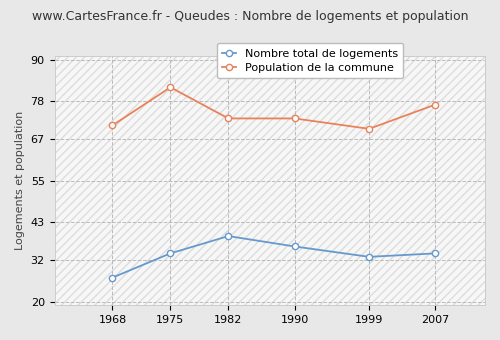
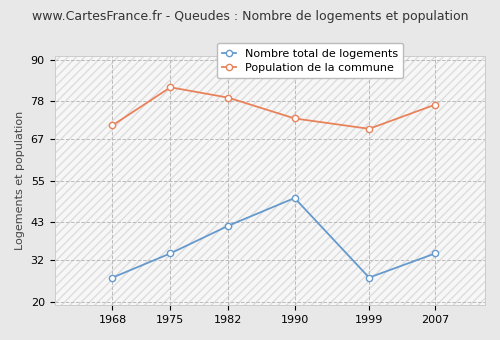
Nombre total de logements/1982: 39 -> 42
Population de la commune/1982: 73 -> 79
Nombre total de logements/1990: 36 -> 50
Nombre total de logements/1999: 33 -> 27
